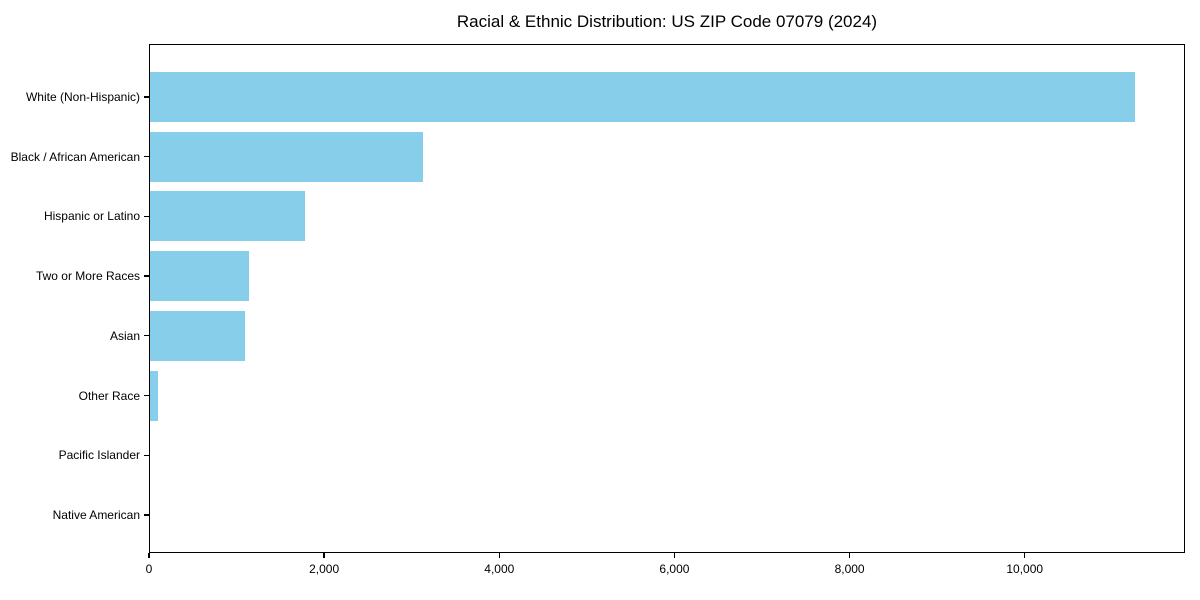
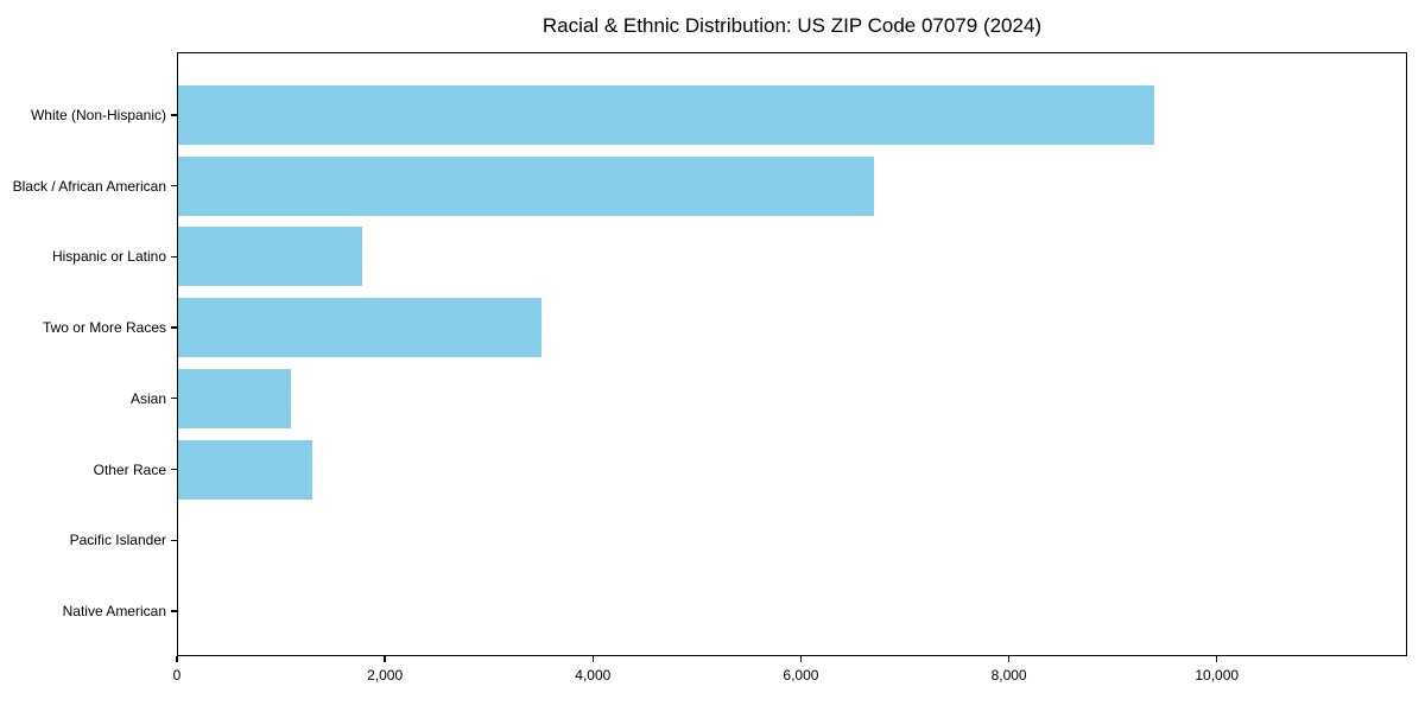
White (Non-Hispanic): 11300 -> 9400
Black / African American: 3100 -> 6700
Two or More Races: 1100 -> 3500
Other Race: 100 -> 1300
